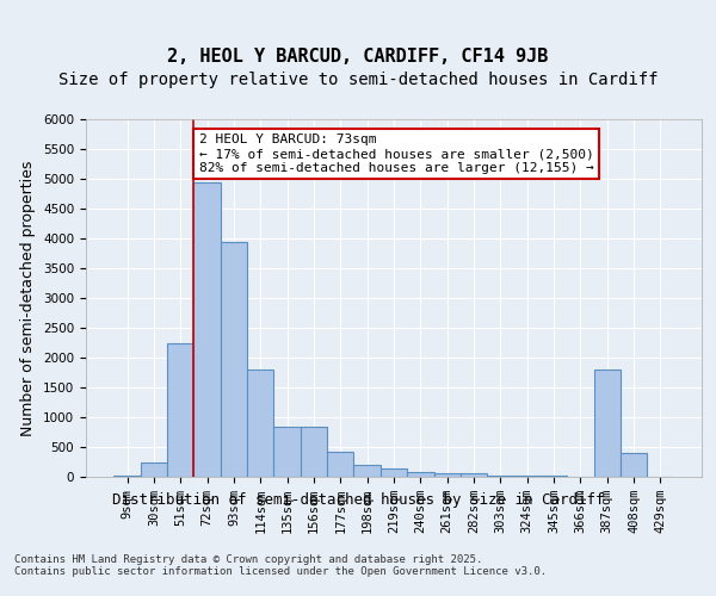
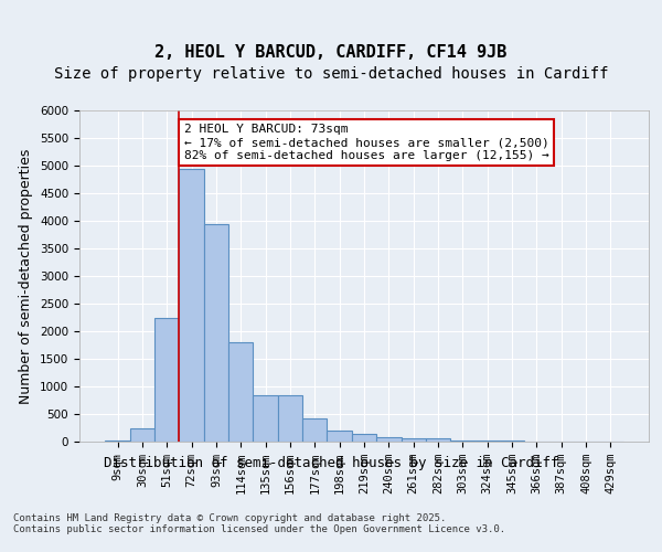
387sqm: 1800 -> 10
408sqm: 400 -> 0
